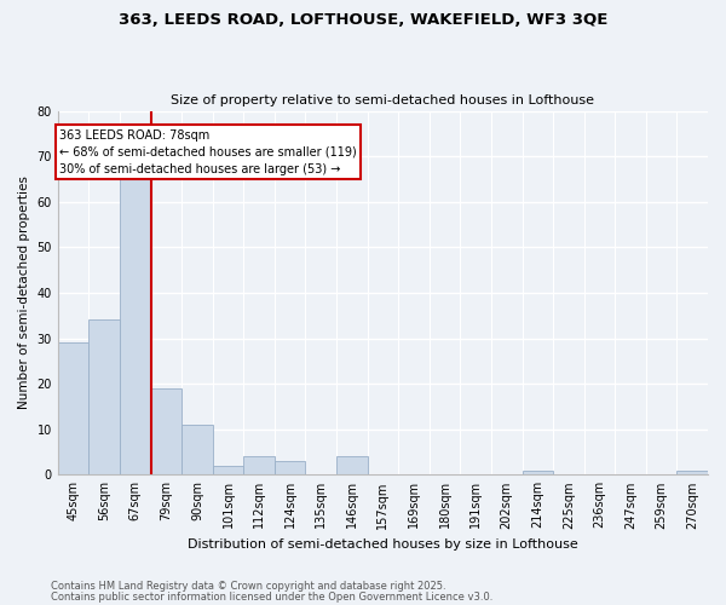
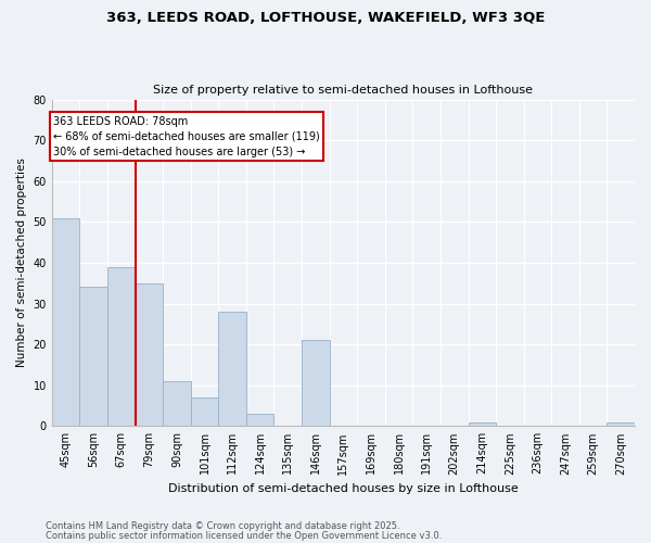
45sqm: 29 -> 51
67sqm: 65 -> 39
79sqm: 19 -> 35
101sqm: 2 -> 7
112sqm: 4 -> 28
146sqm: 4 -> 21
